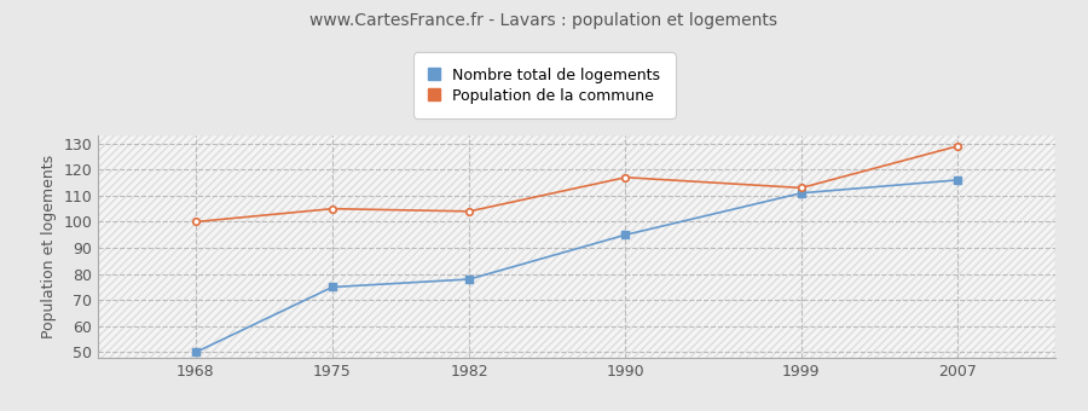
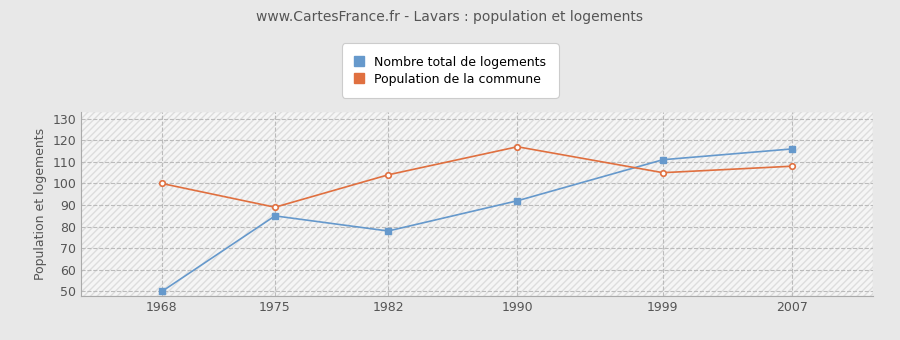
Nombre total de logements/1975: 75 -> 85
Population de la commune/1975: 105 -> 89
Nombre total de logements/1990: 95 -> 92
Population de la commune/1999: 113 -> 105
Population de la commune/2007: 129 -> 108
